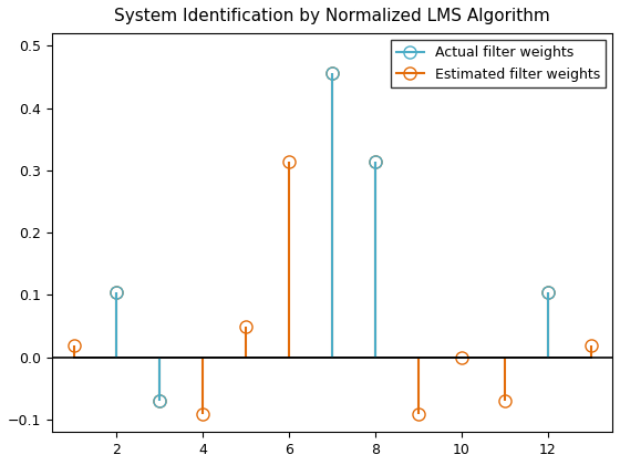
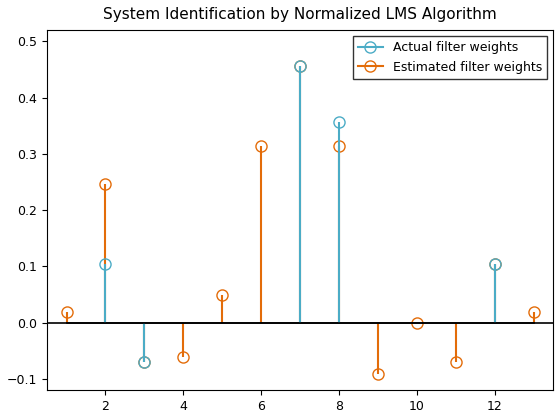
Estimated filter weights/2: 0.105 -> 0.246
Estimated filter weights/4: -0.091 -> -0.060
Actual filter weights/8: 0.314 -> 0.356
